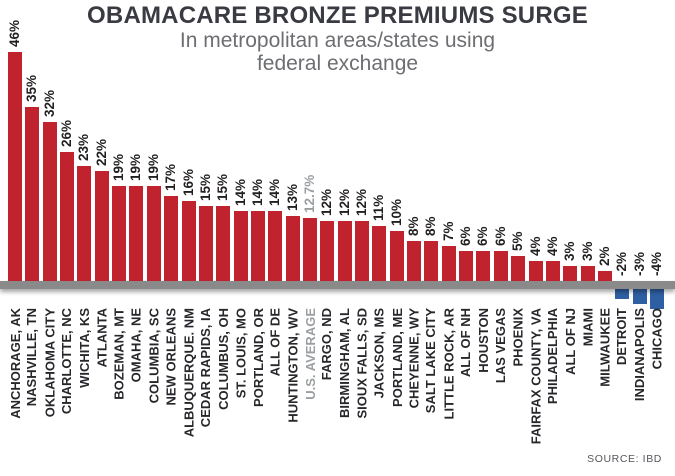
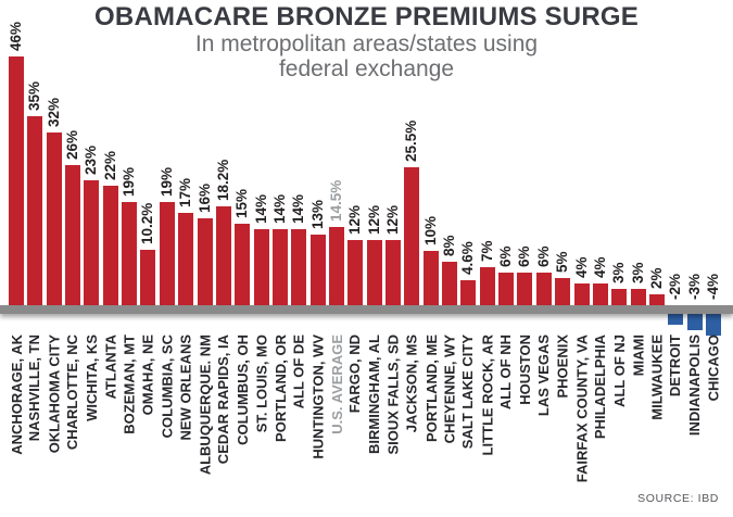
OMAHA, NE: 19% -> 10.2%
CEDAR RAPIDS, IA: 15% -> 18.2%
U.S. AVERAGE: 12.7% -> 14.5%
JACKSON, MS: 11% -> 25.5%
SALT LAKE CITY: 8% -> 4.6%
